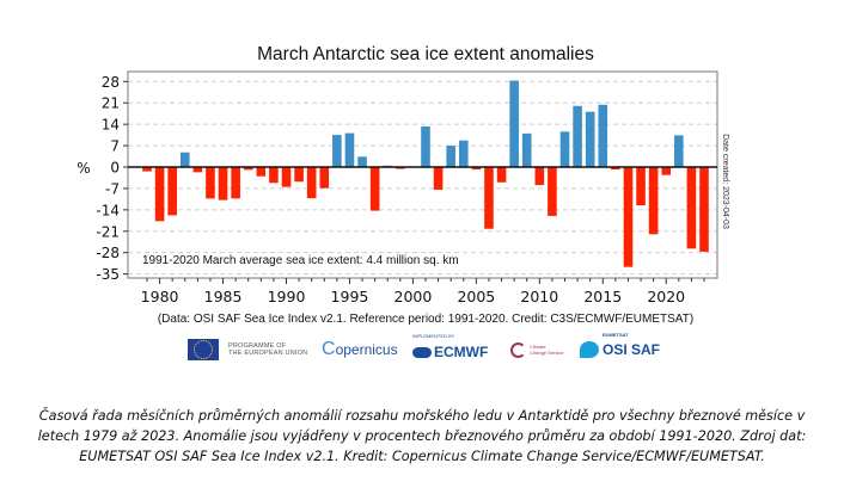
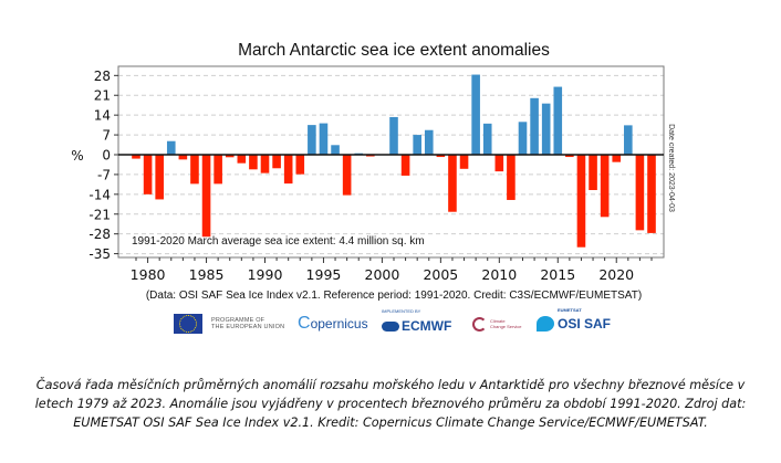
1980: -18 -> -14
1985: -11 -> -29
2015: 20 -> 24
